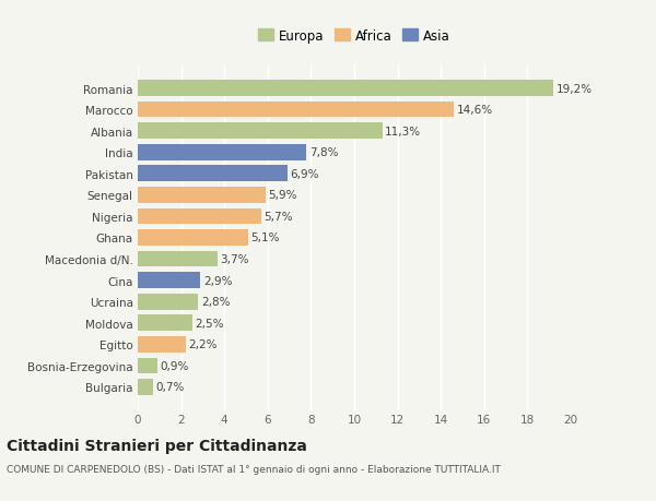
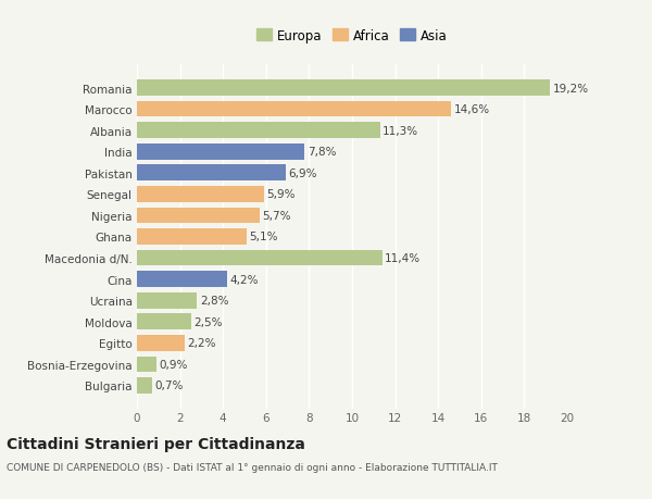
Macedonia d/N.: 3,7% -> 11,4%
Cina: 2,9% -> 4,2%
